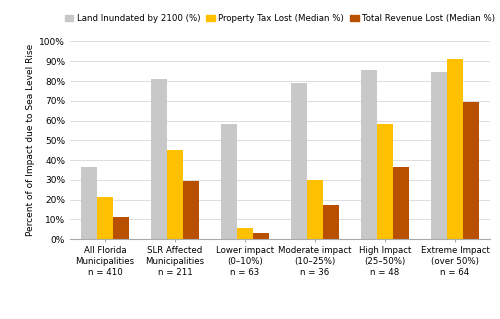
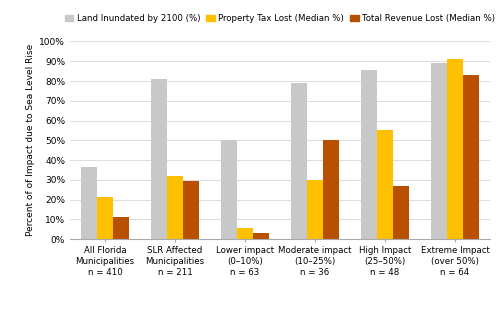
Property Tax Lost (Median %)/SLR Affected Municipalities n = 211: 45% -> 32%
Land Inundated by 2100 (%)/Lower impact (0–10%) n = 63: 58% -> 50%
Total Revenue Lost (Median %)/Moderate impact (10–25%) n = 36: 18% -> 50%
Property Tax Lost (Median %)/High Impact (25–50%) n = 48: 58% -> 55%
Total Revenue Lost (Median %)/High Impact (25–50%) n = 48: 36% -> 27%
Land Inundated by 2100 (%)/Extreme Impact (over 50%) n = 64: 84% -> 89%
Total Revenue Lost (Median %)/Extreme Impact (over 50%) n = 64: 70% -> 83%
